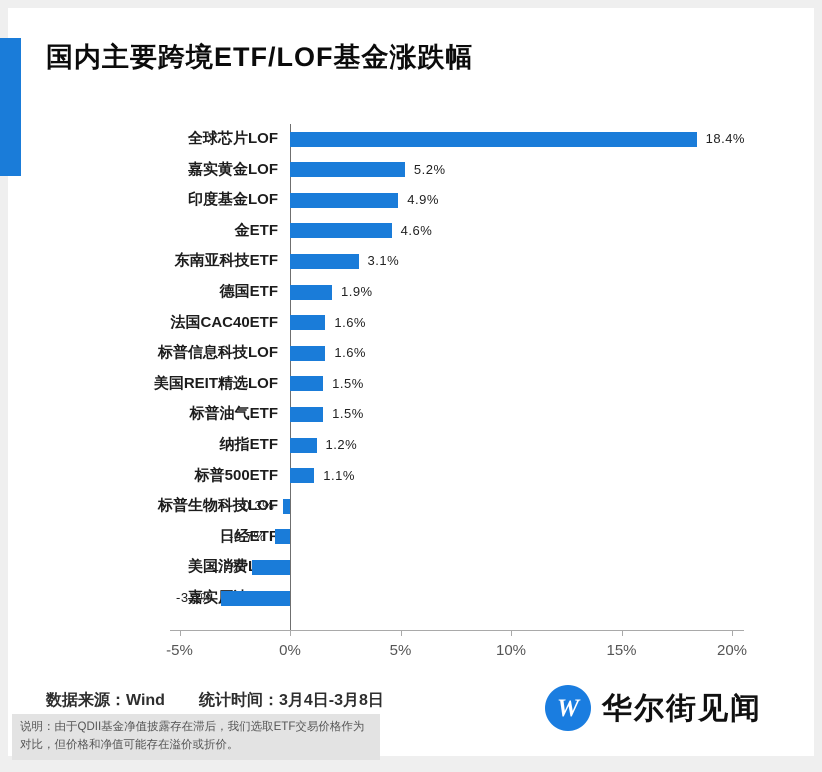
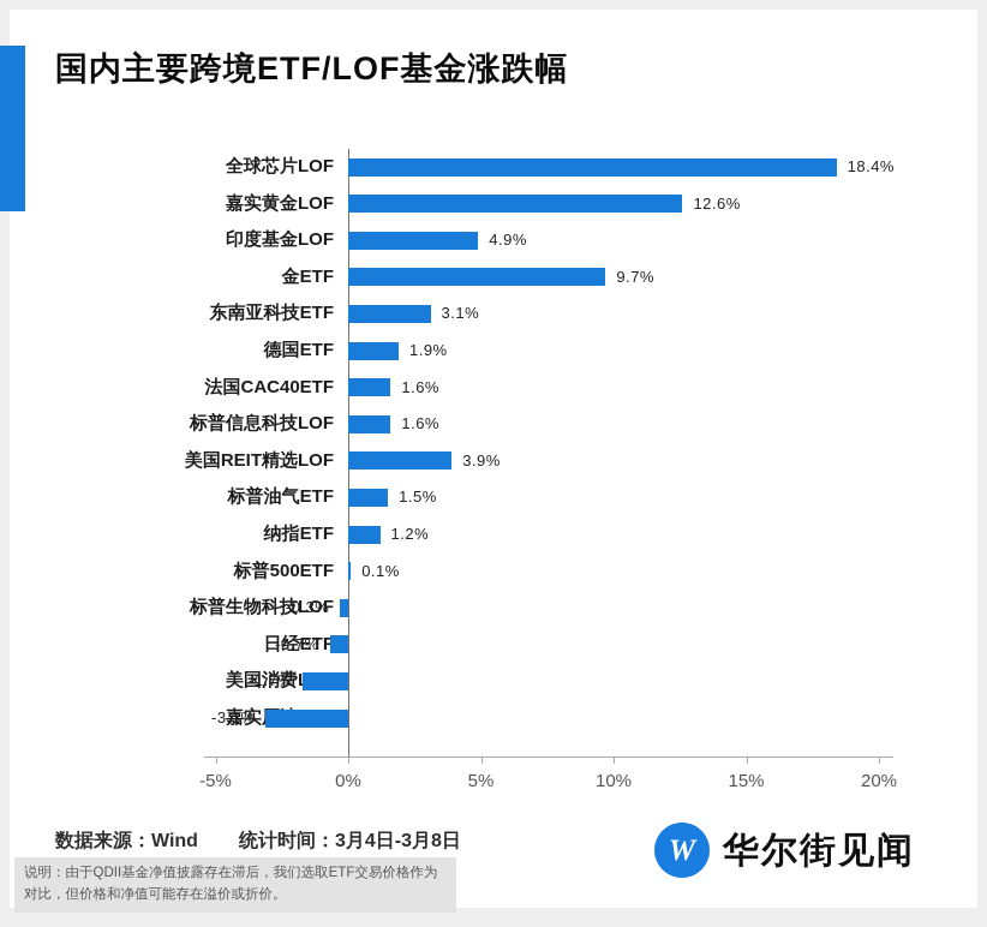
嘉实黄金LOF: 5.2% -> 12.6%
金ETF: 4.6% -> 9.7%
美国REIT精选LOF: 1.5% -> 3.9%
标普500ETF: 1.1% -> 0.1%
